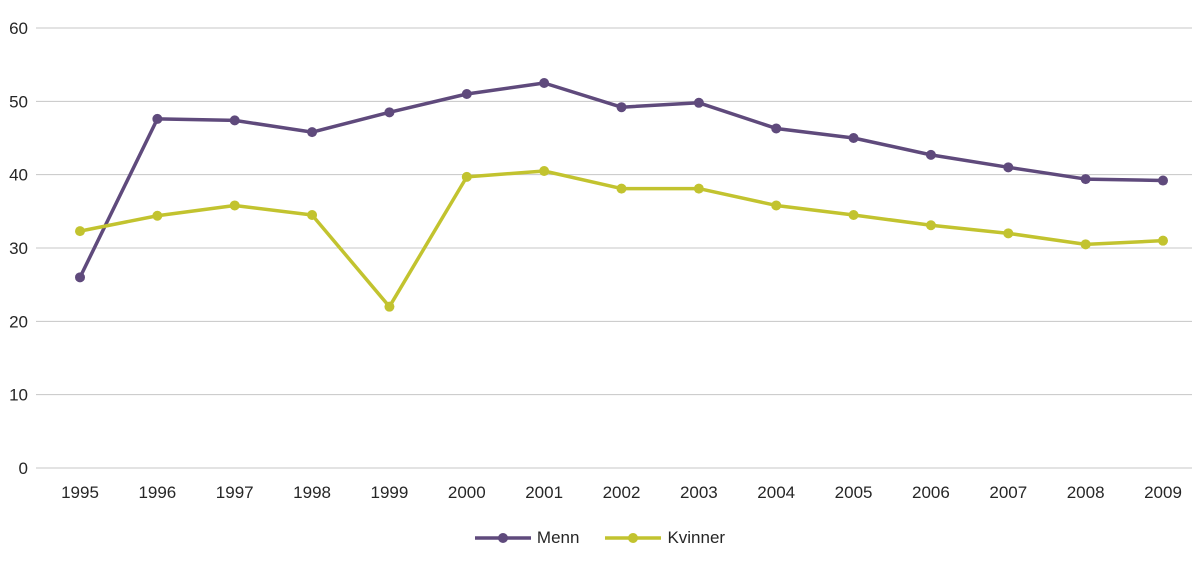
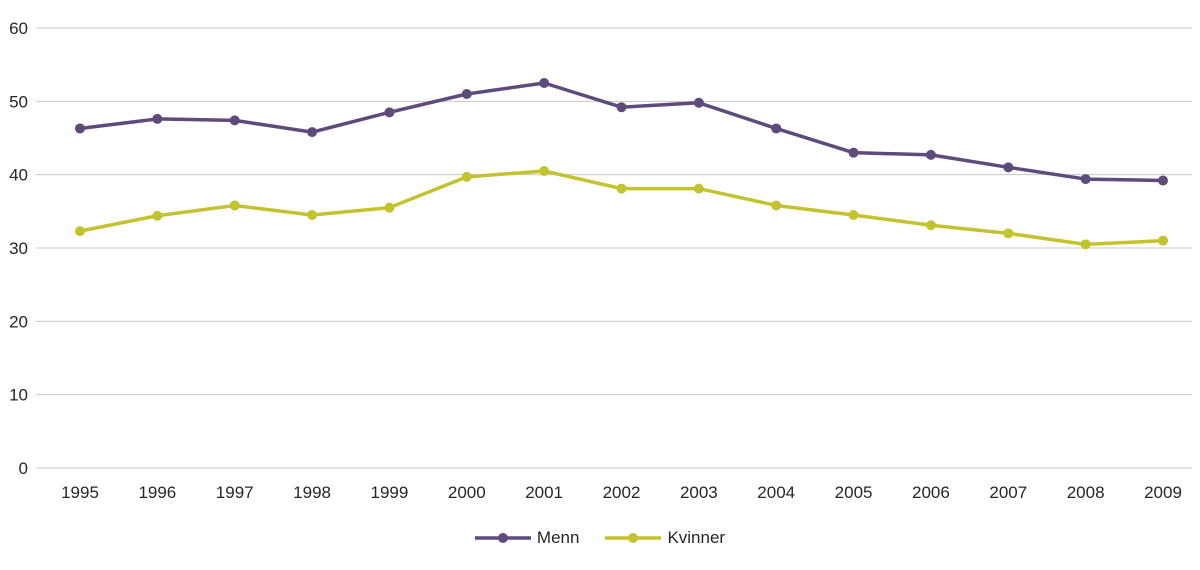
Menn/1995: 26 -> 46
Kvinner/1999: 22 -> 36
Menn/2005: 45 -> 43
